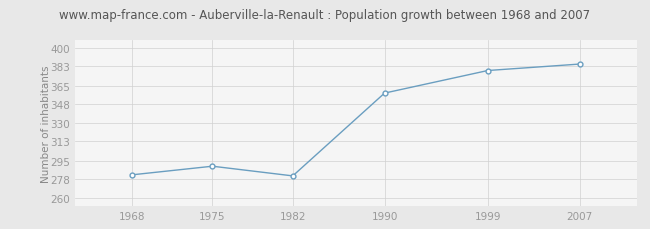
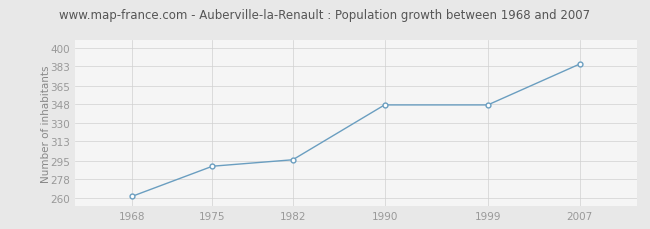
1968: 282 -> 262
1982: 281 -> 296
1990: 358 -> 347
1999: 379 -> 347
